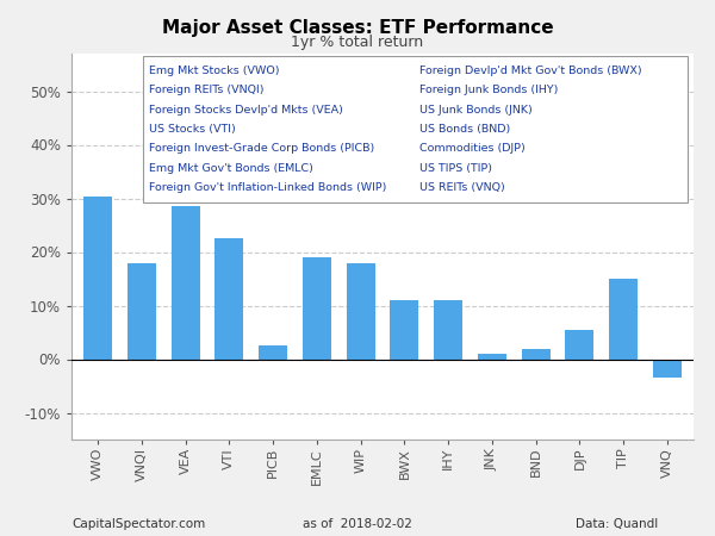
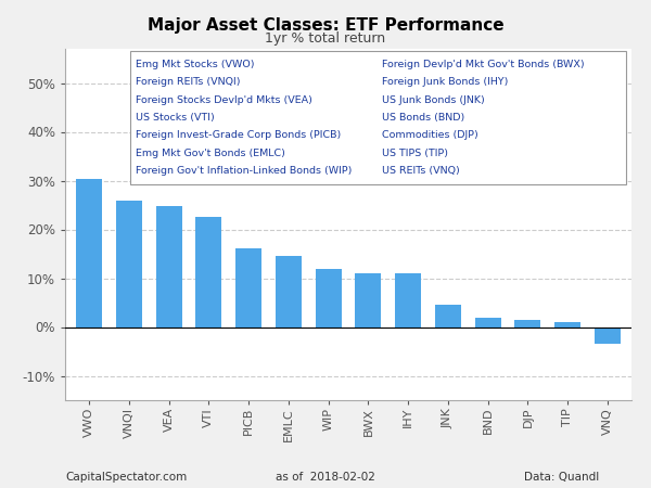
VNQI: 18.0% -> 26.0%
VEA: 28.5% -> 24.8%
PICB: 2.5% -> 16.2%
EMLC: 19.0% -> 14.5%
WIP: 18.0% -> 11.8%
JNK: 1.0% -> 4.5%
DJP: 5.5% -> 1.4%
TIP: 15.0% -> 0.9%
